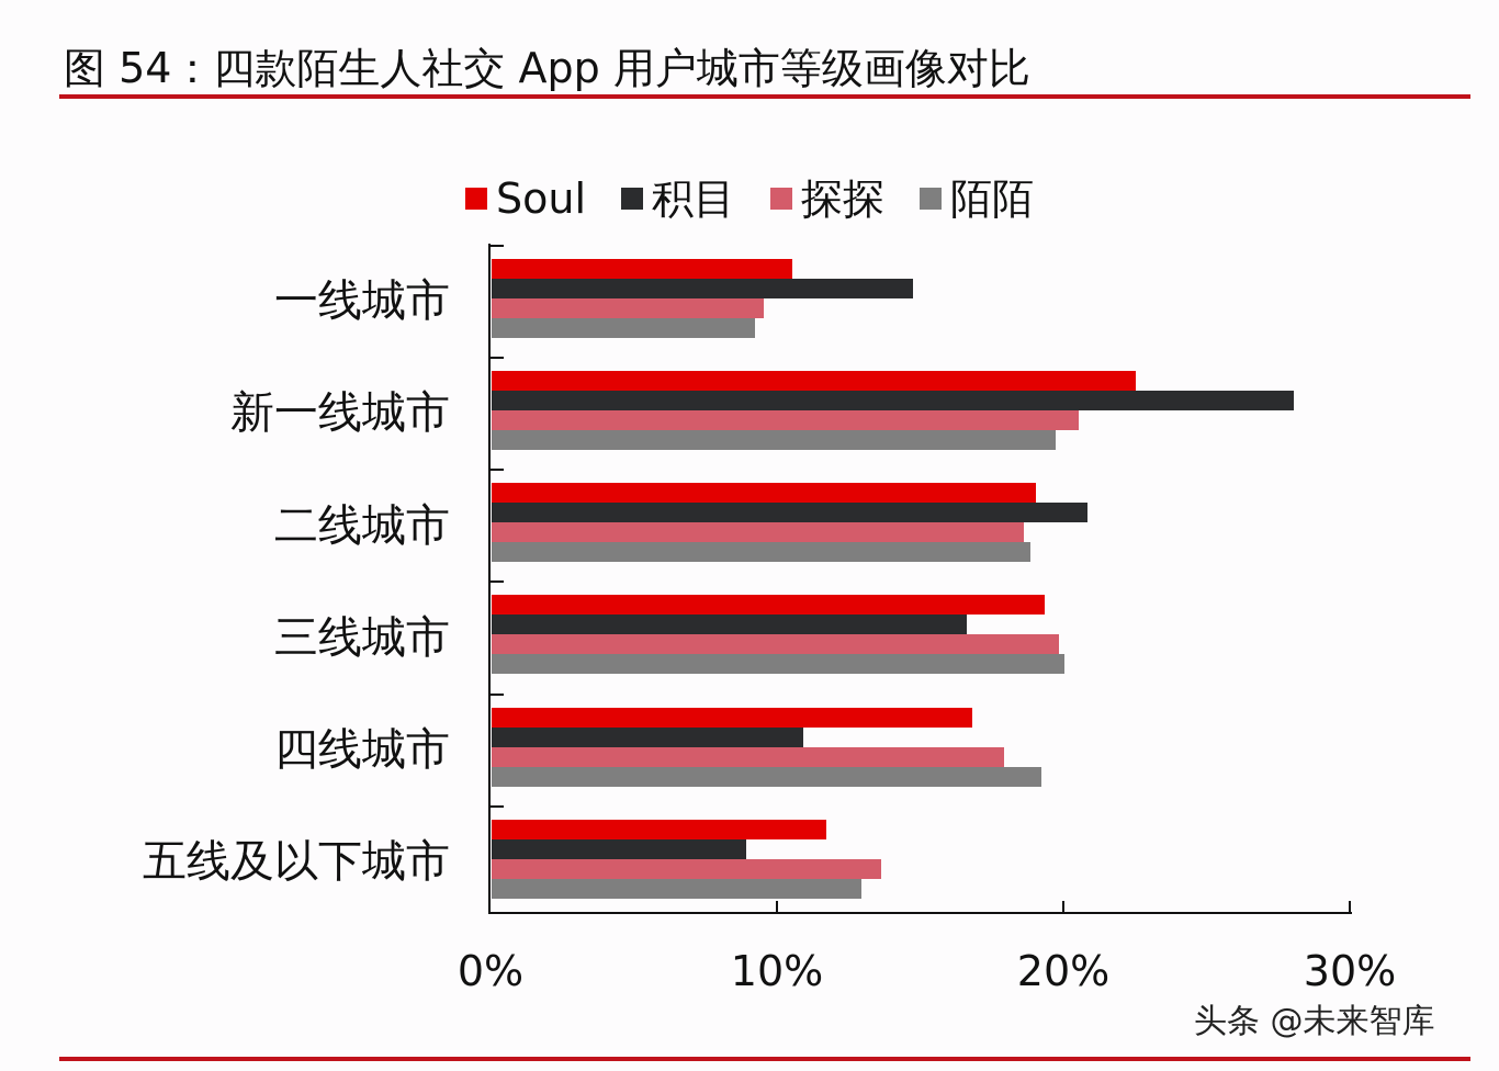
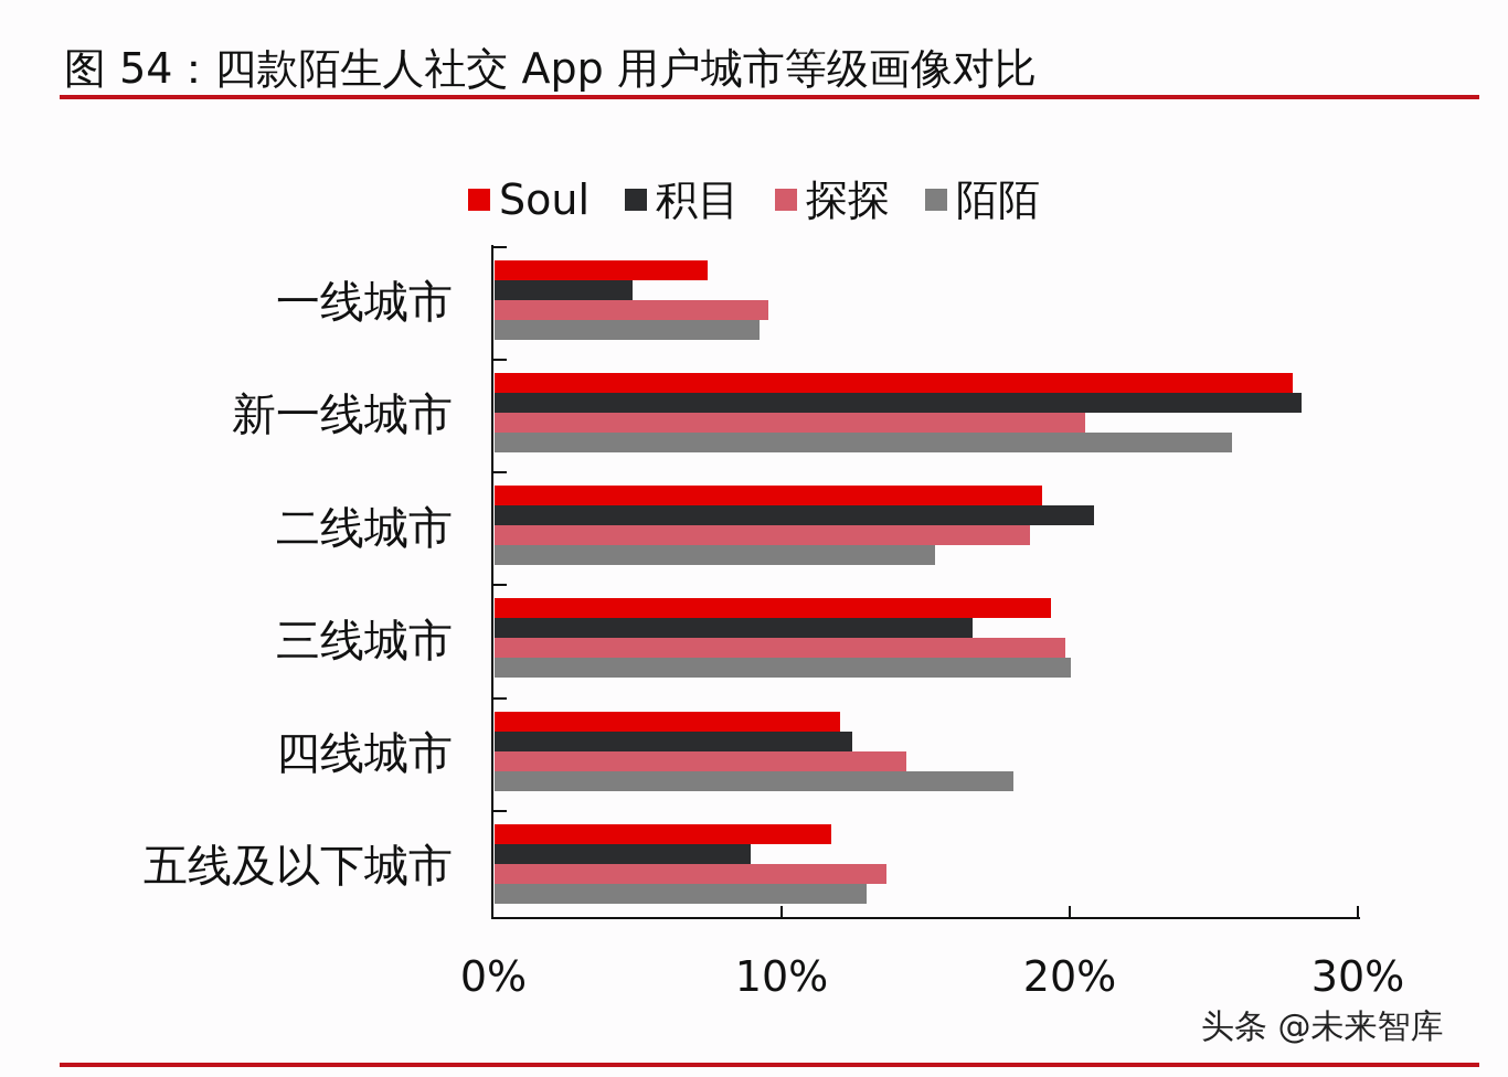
Soul/一线城市: 10.5% -> 7.4%
积目/一线城市: 14.7% -> 4.8%
Soul/新一线城市: 22.5% -> 27.7%
陌陌/新一线城市: 19.7% -> 25.6%
陌陌/二线城市: 18.8% -> 15.3%
Soul/四线城市: 16.8% -> 12.0%
积目/四线城市: 10.9% -> 12.4%
探探/四线城市: 17.9% -> 14.3%
陌陌/四线城市: 19.2% -> 18.0%
